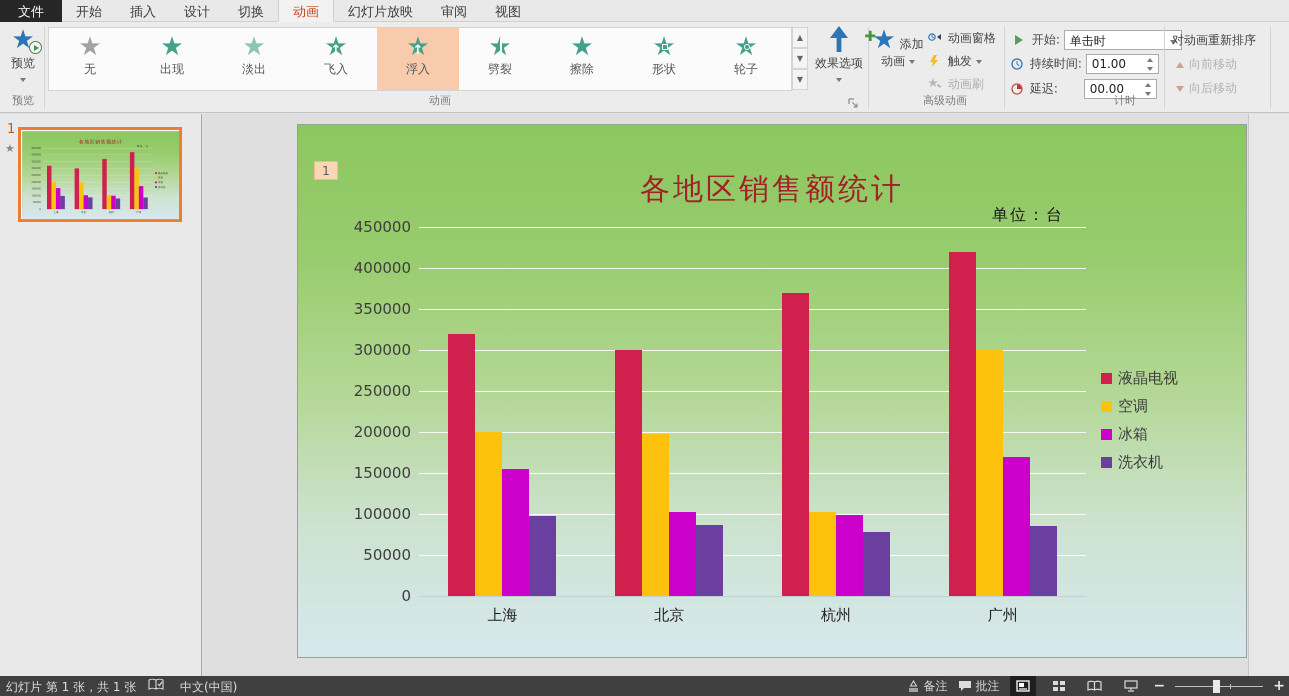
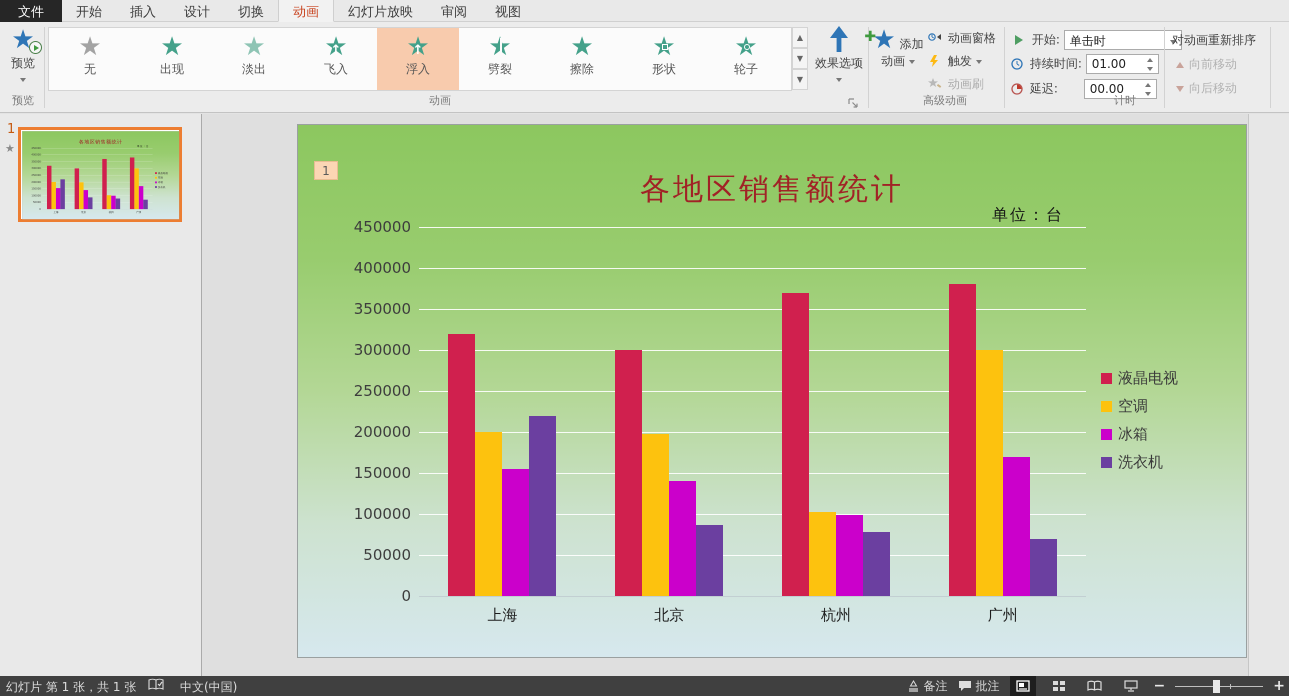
洗衣机/上海: 100000 -> 220000
冰箱/北京: 100000 -> 140000
液晶电视/广州: 420000 -> 380000
洗衣机/广州: 80000 -> 70000
